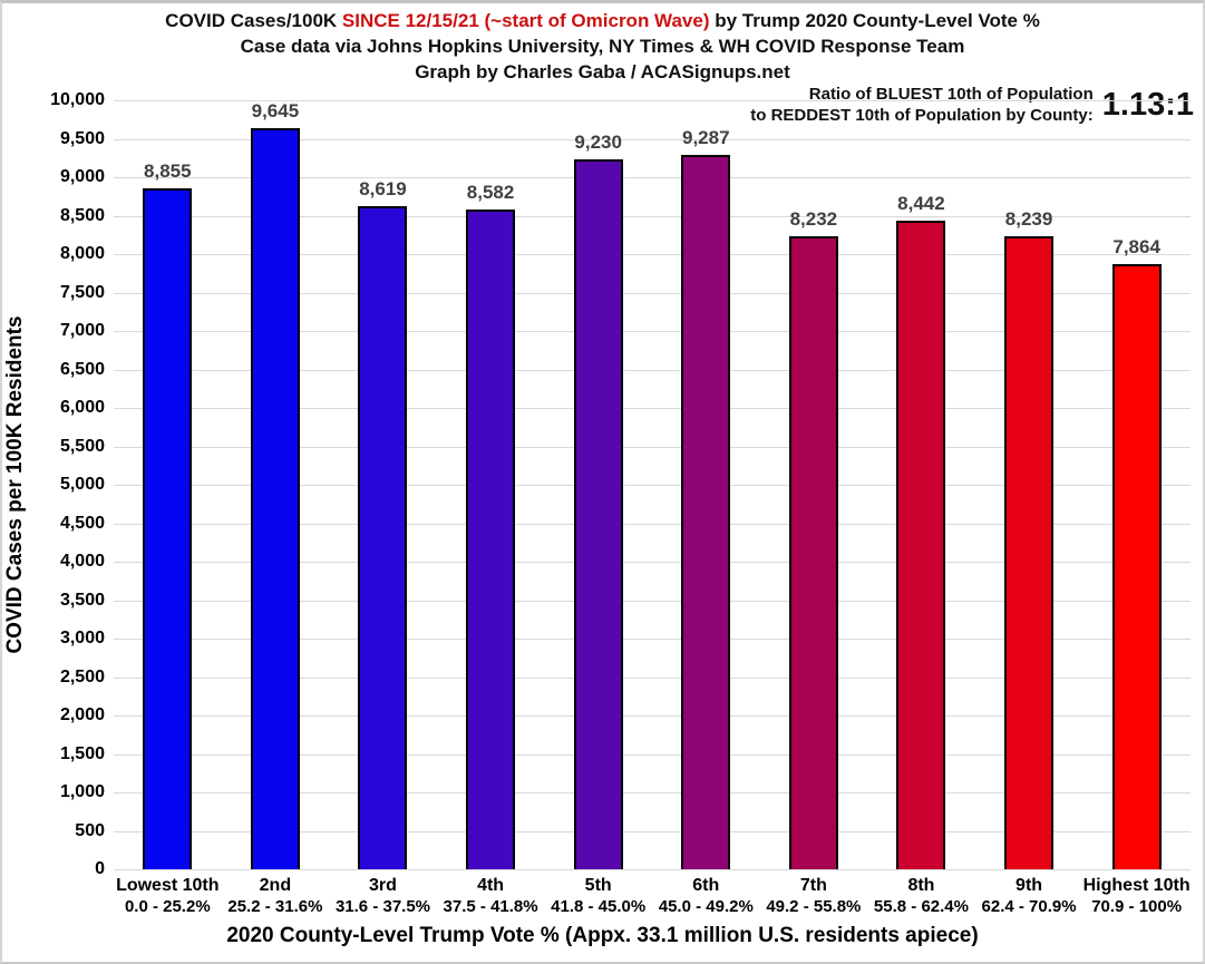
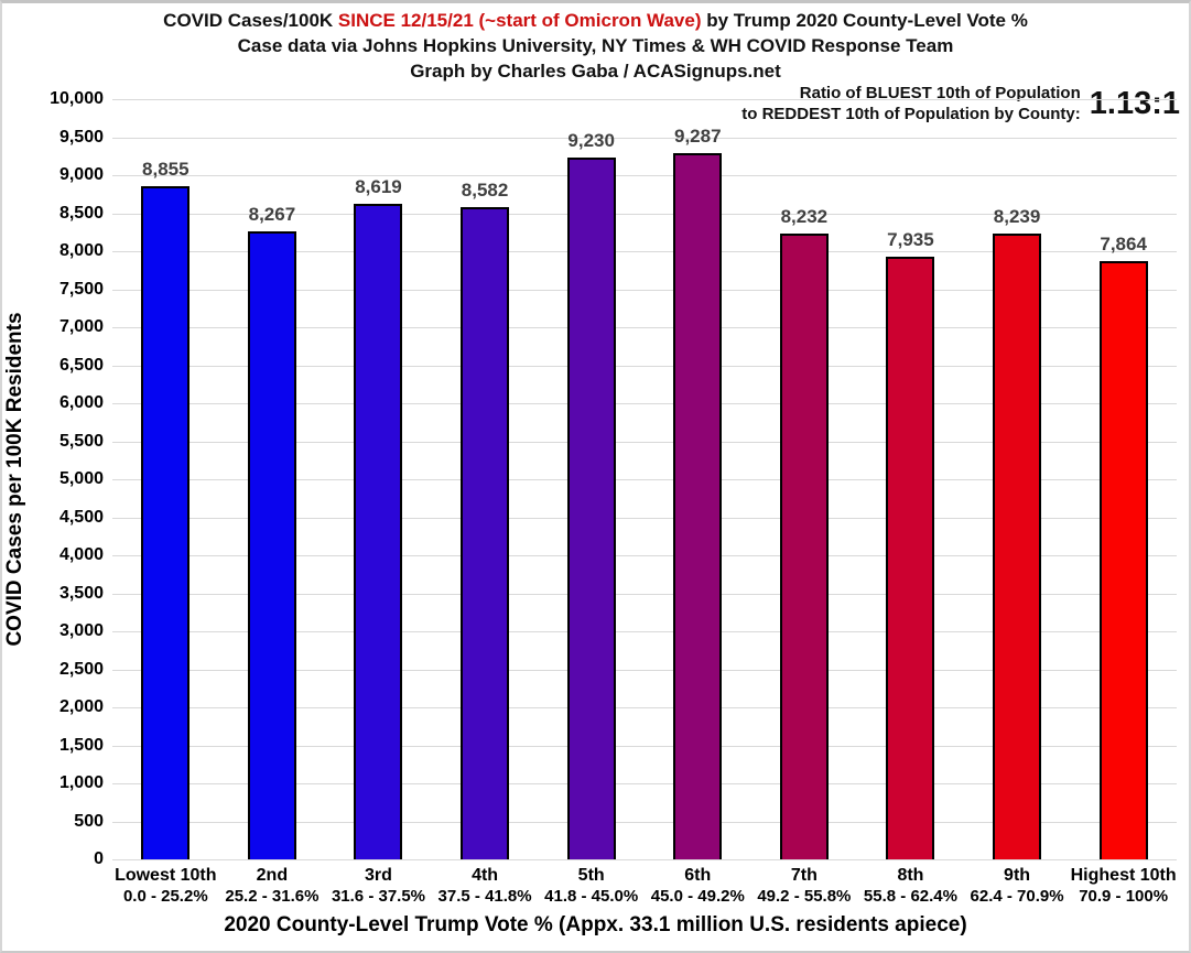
2nd: 9,645 -> 8,267
8th: 8,442 -> 7,935
